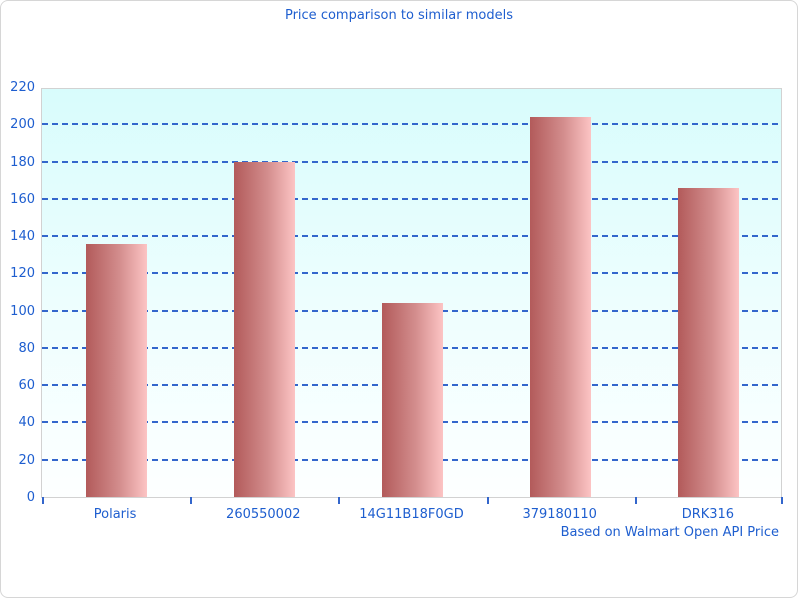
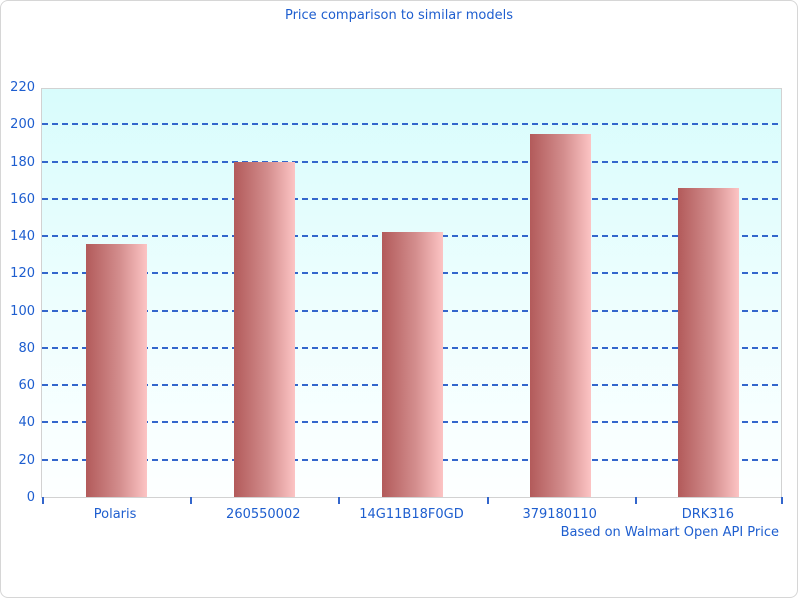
14G11B18F0GD: 104 -> 142
379180110: 204 -> 195
